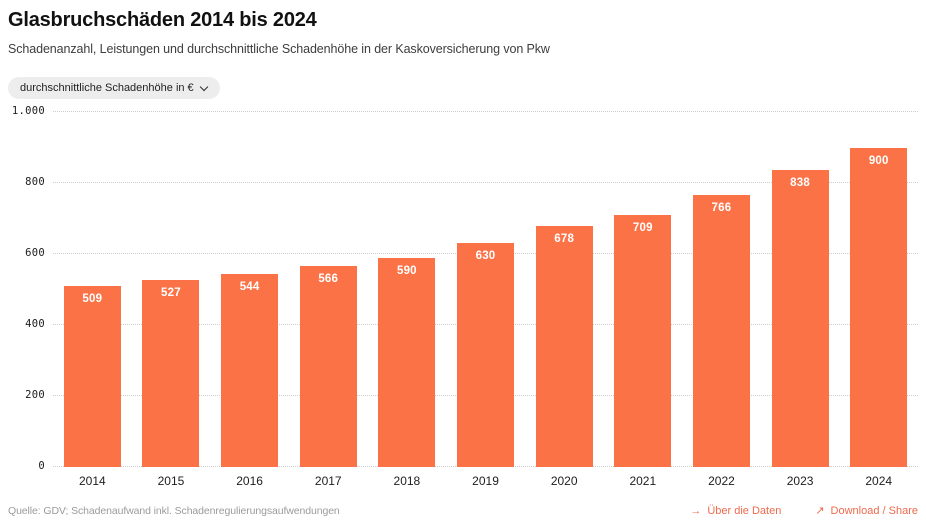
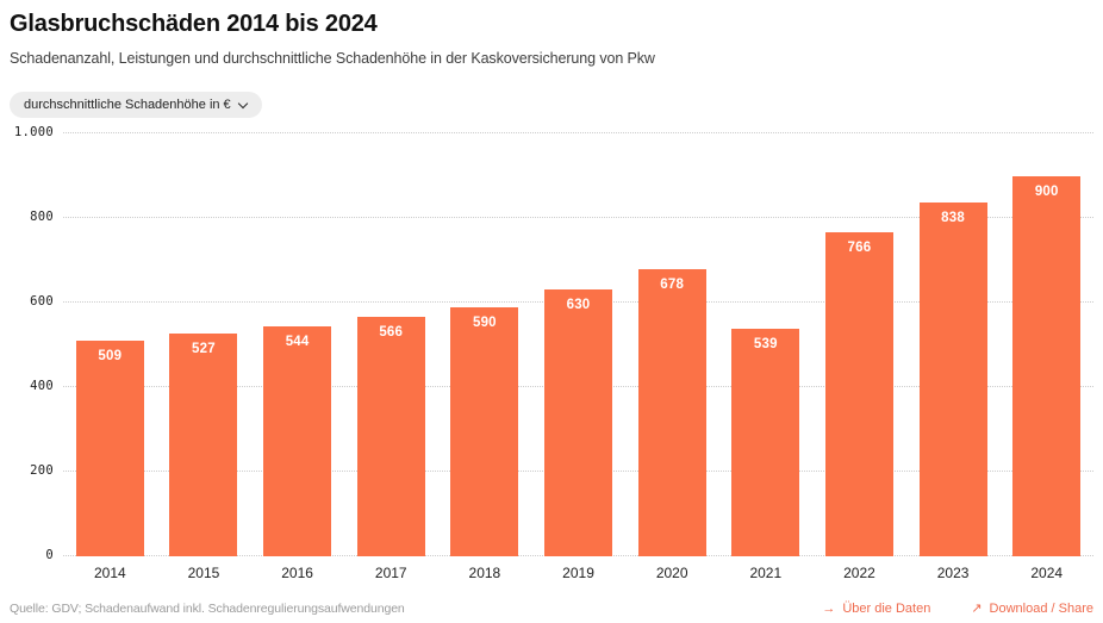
2021: 709 -> 539
